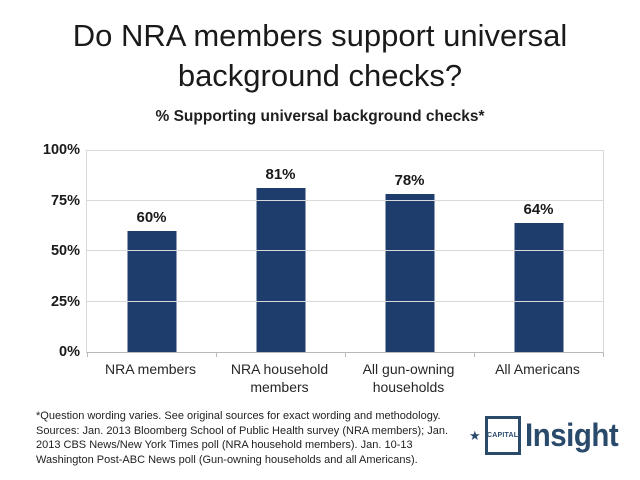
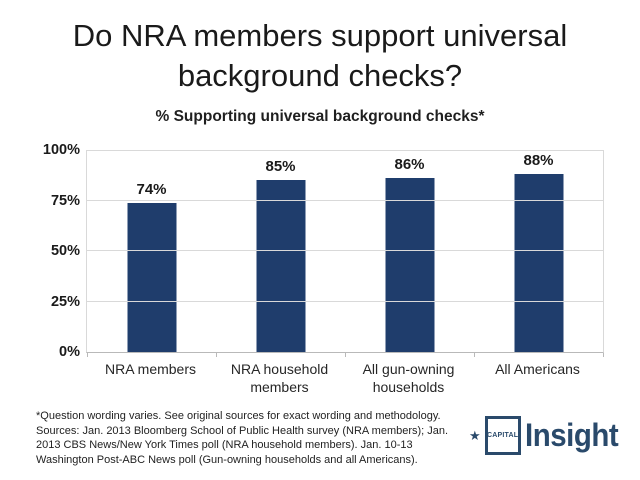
NRA members: 60% -> 74%
NRA household members: 81% -> 85%
All gun-owning households: 78% -> 86%
All Americans: 64% -> 88%
